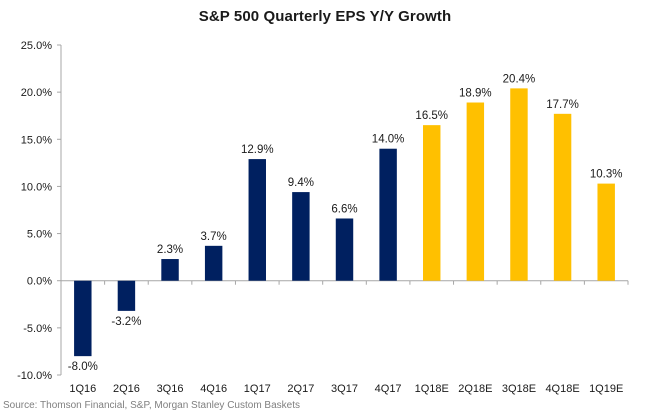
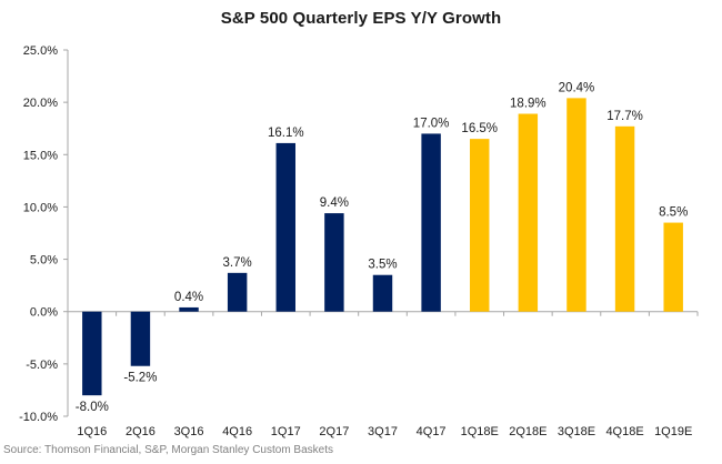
2Q16: -3.2% -> -5.2%
3Q16: 2.3% -> 0.4%
1Q17: 12.9% -> 16.1%
3Q17: 6.6% -> 3.5%
4Q17: 14.0% -> 17.0%
1Q19E: 10.3% -> 8.5%
